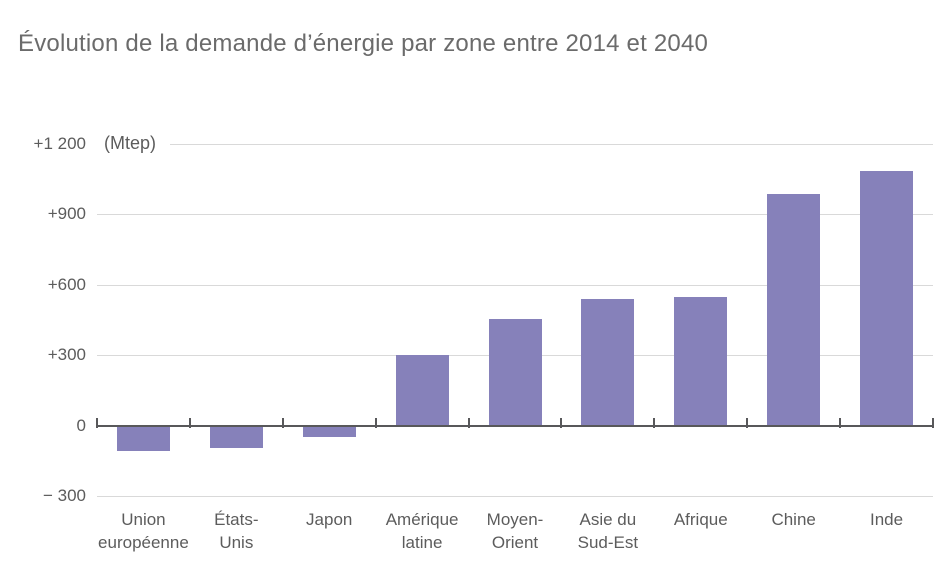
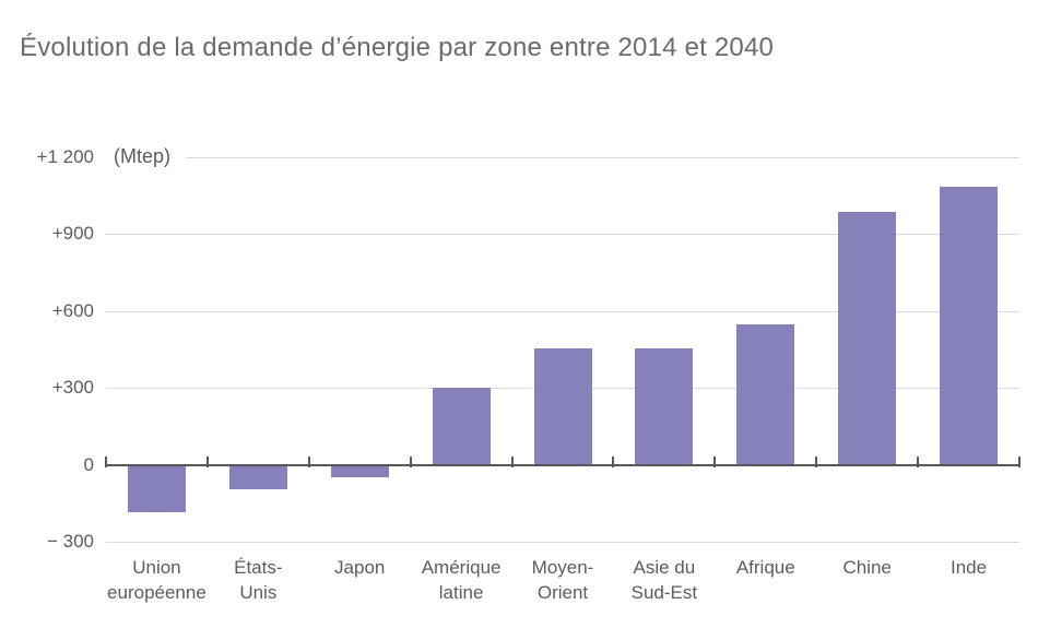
Union européenne: -110 -> -180
Asie du Sud-Est: 540 -> 460
